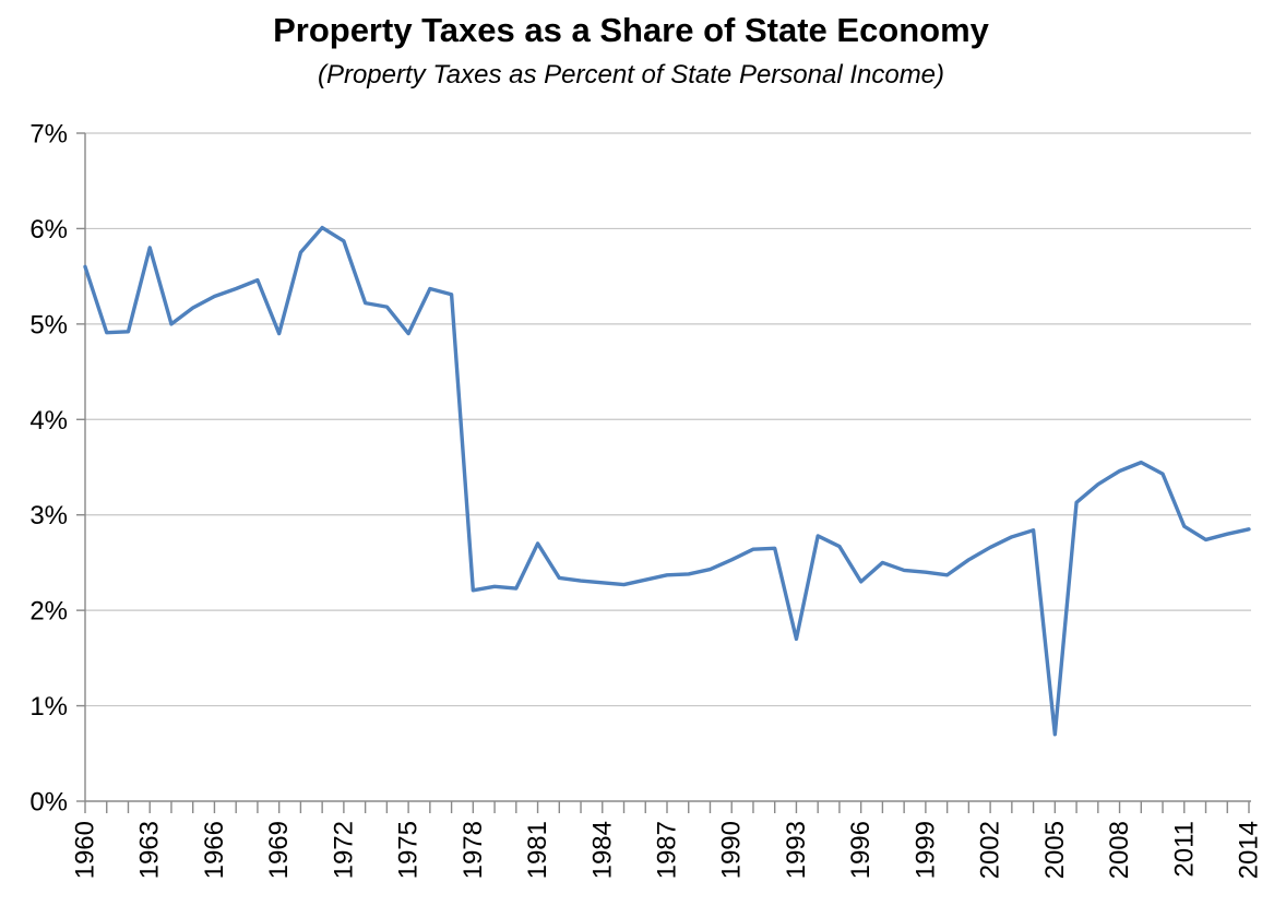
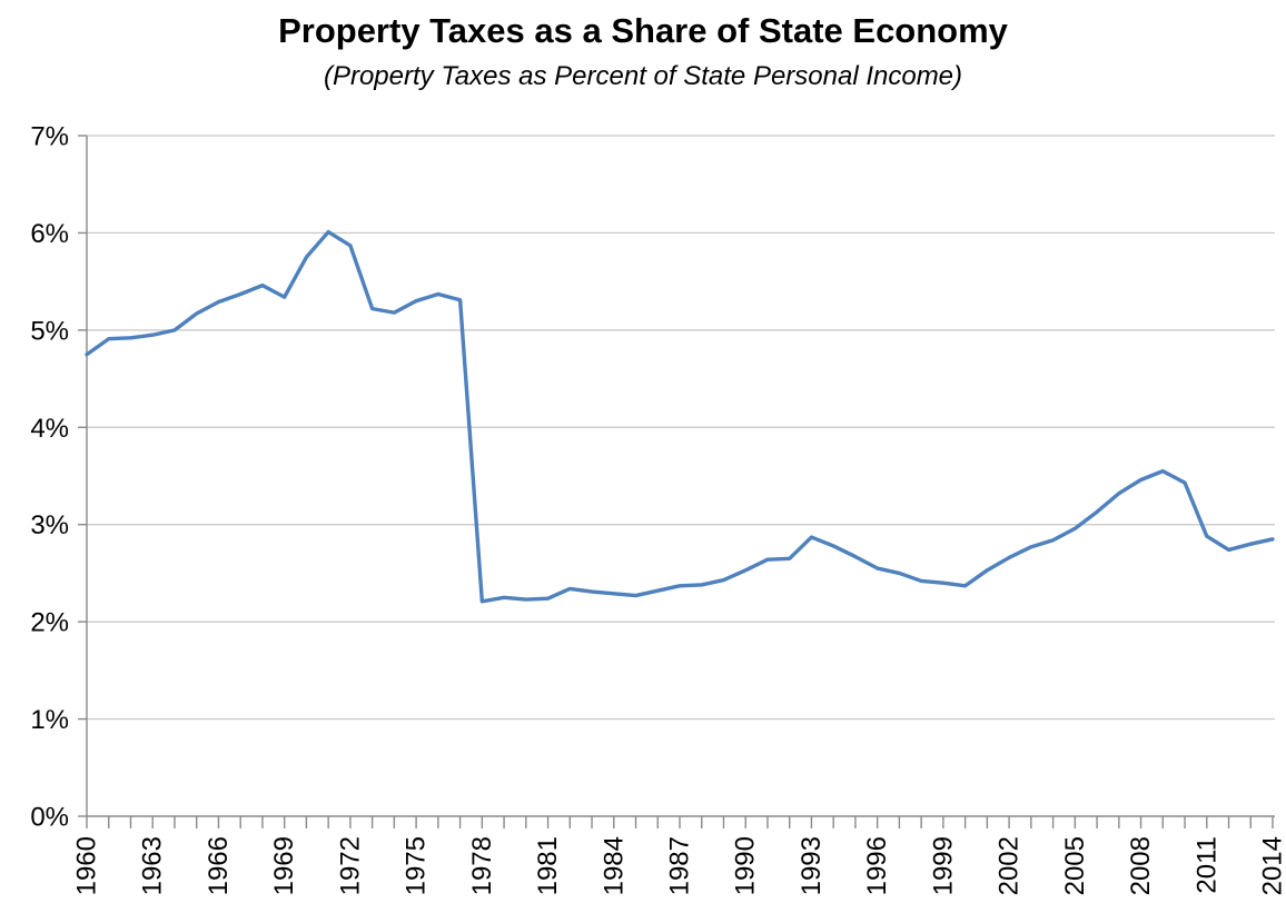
1960: 5.6% -> 4.8%
1963: 5.8% -> 5.0%
1969: 4.9% -> 5.3%
1975: 4.9% -> 5.3%
1981: 2.7% -> 2.2%
1993: 1.7% -> 2.9%
1996: 2.3% -> 2.5%
2005: 0.7% -> 3.0%
